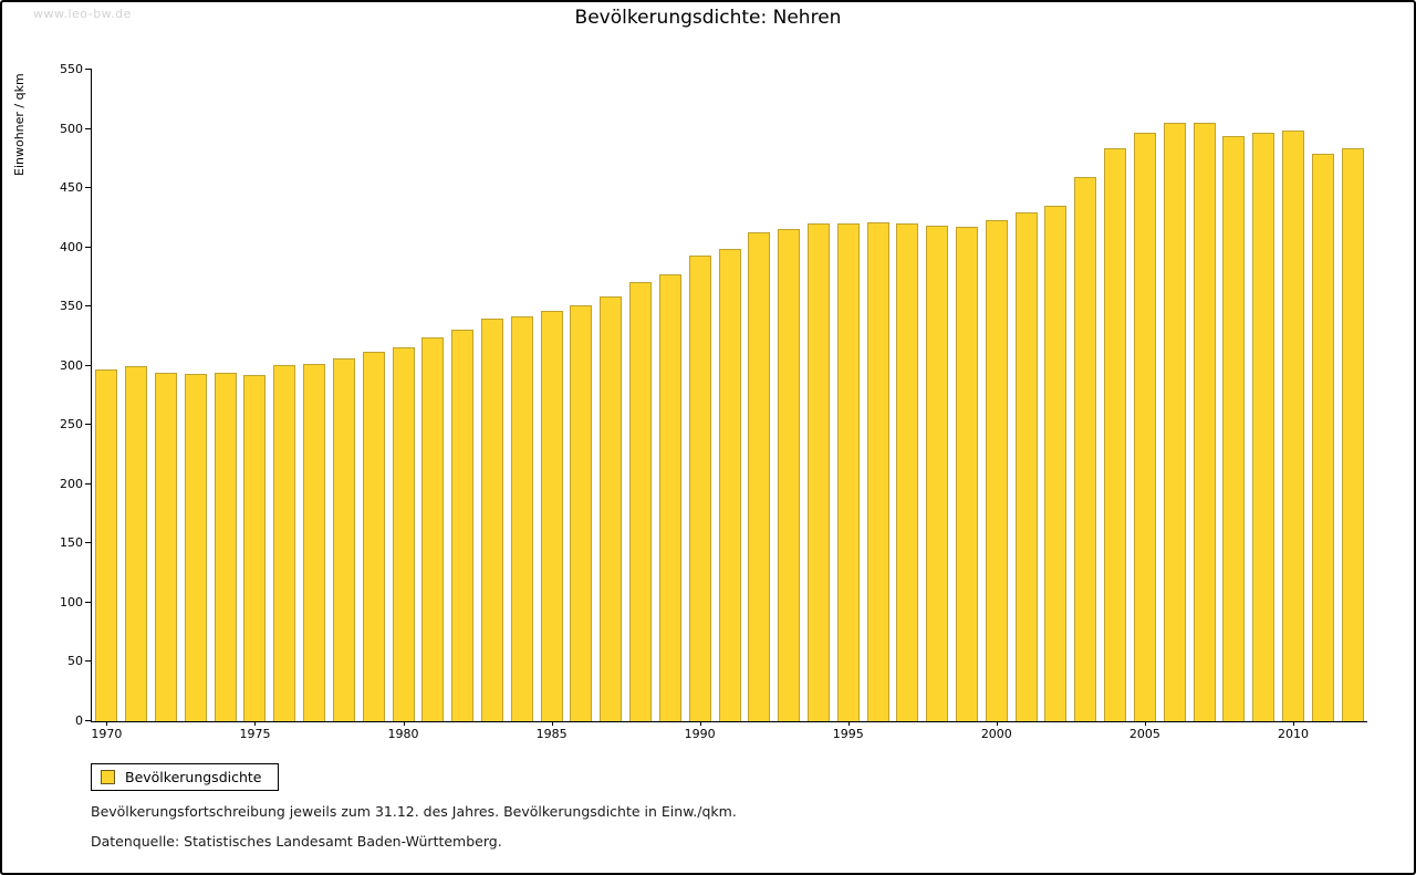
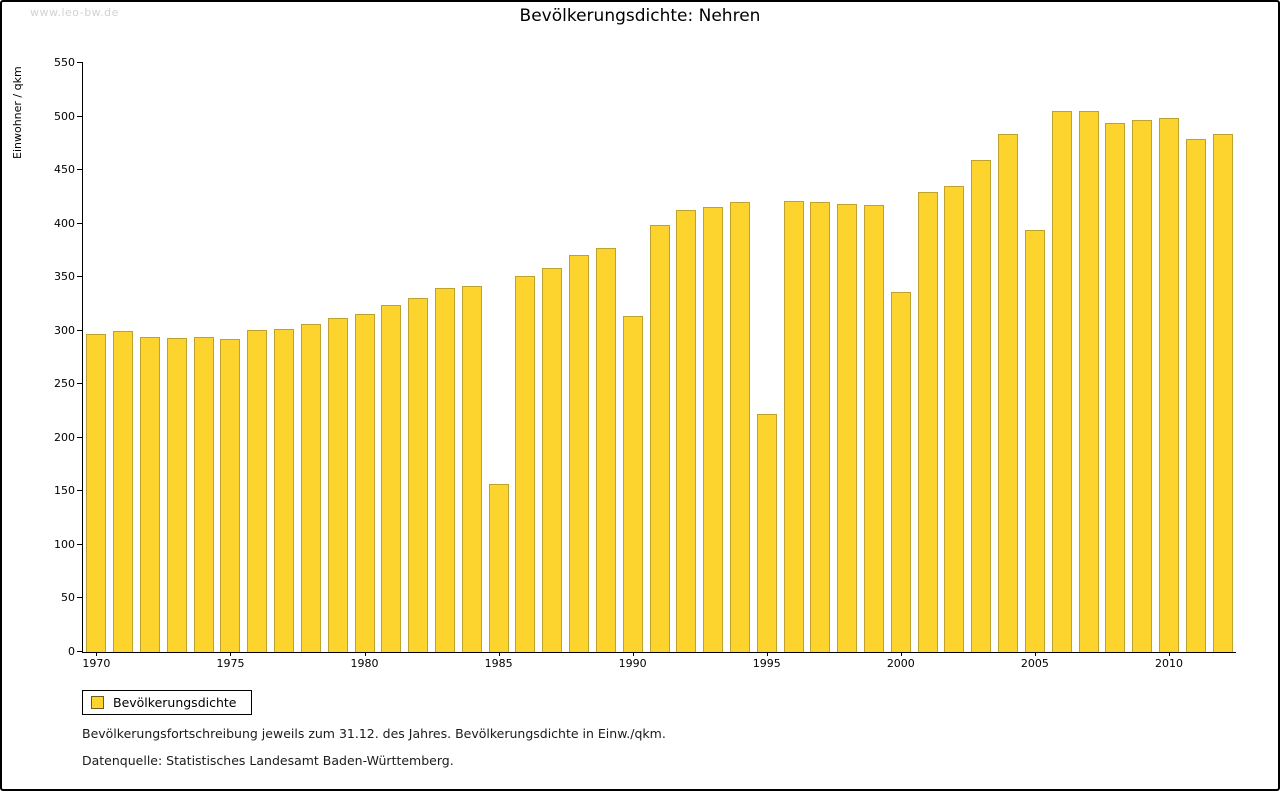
1985: 346 -> 157
1990: 393 -> 314
1995: 420 -> 222
2000: 423 -> 336
2005: 497 -> 394
